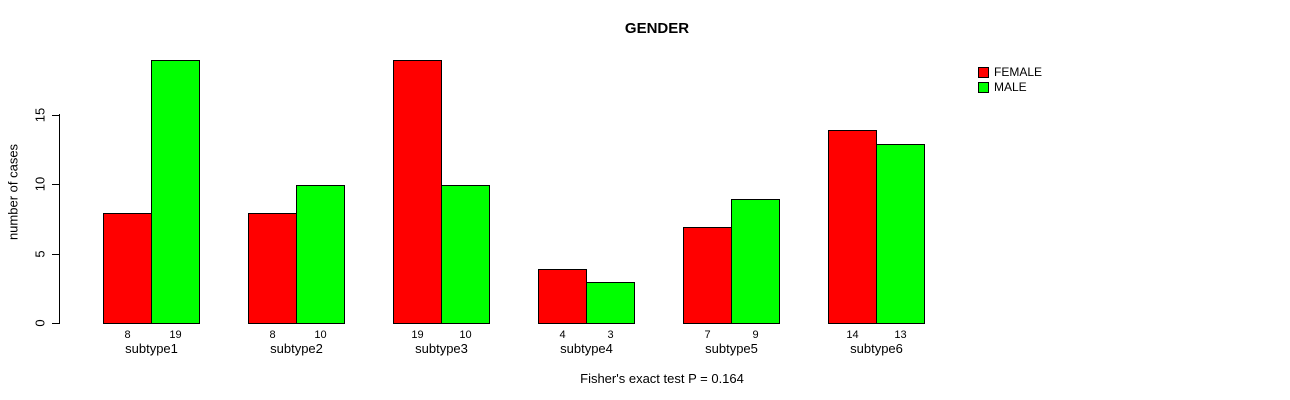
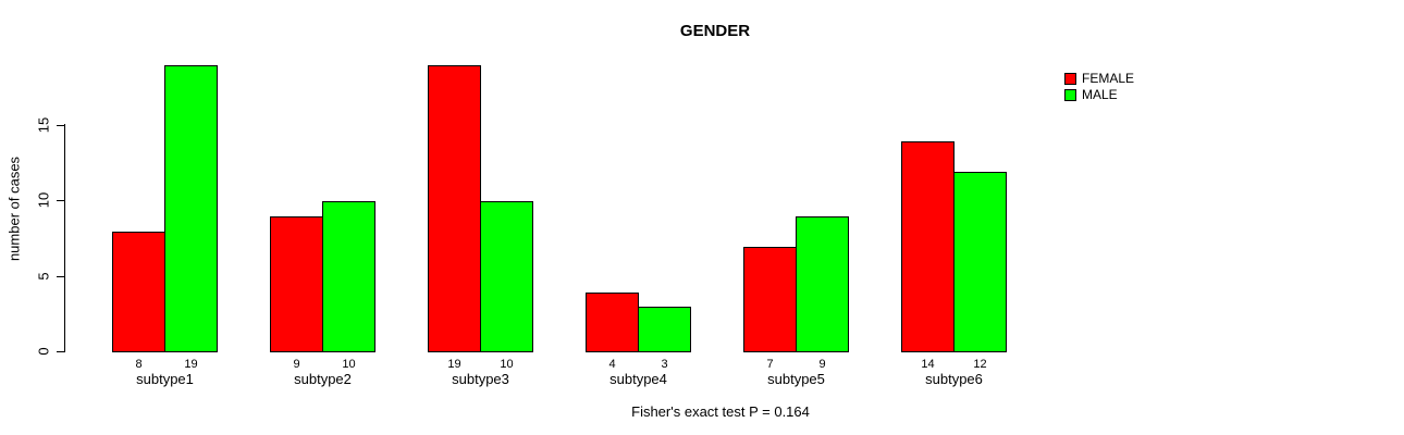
FEMALE/subtype2: 8 -> 9
MALE/subtype6: 13 -> 12
